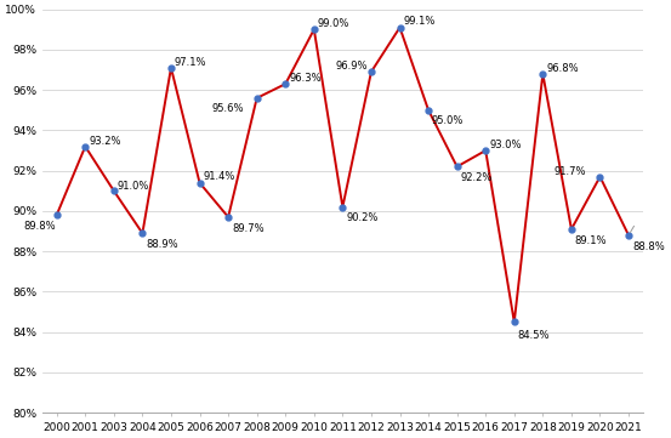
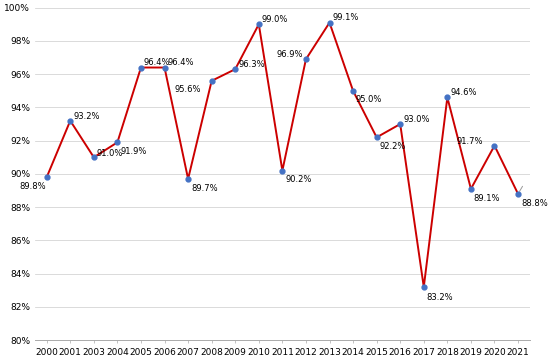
2004: 88.9% -> 91.9%
2005: 97.1% -> 96.4%
2006: 91.4% -> 96.4%
2017: 84.5% -> 83.2%
2018: 96.8% -> 94.6%
